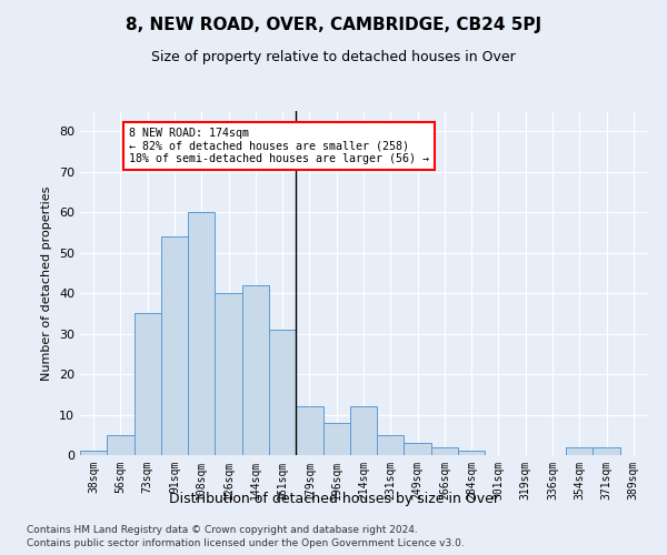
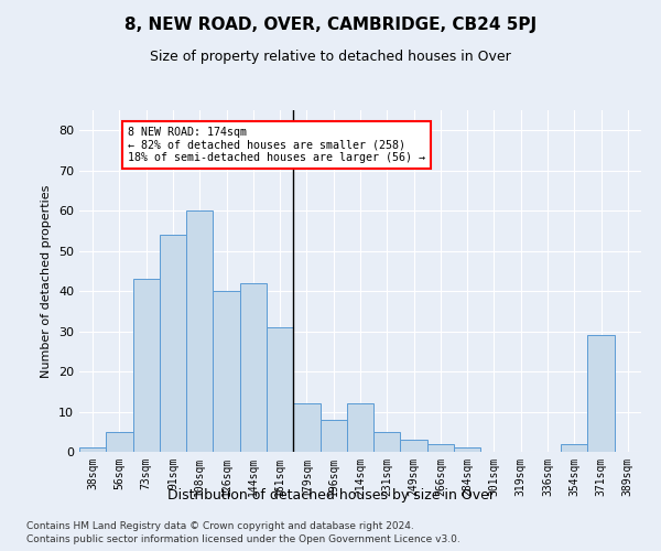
73sqm: 35 -> 43
371sqm: 2 -> 29
